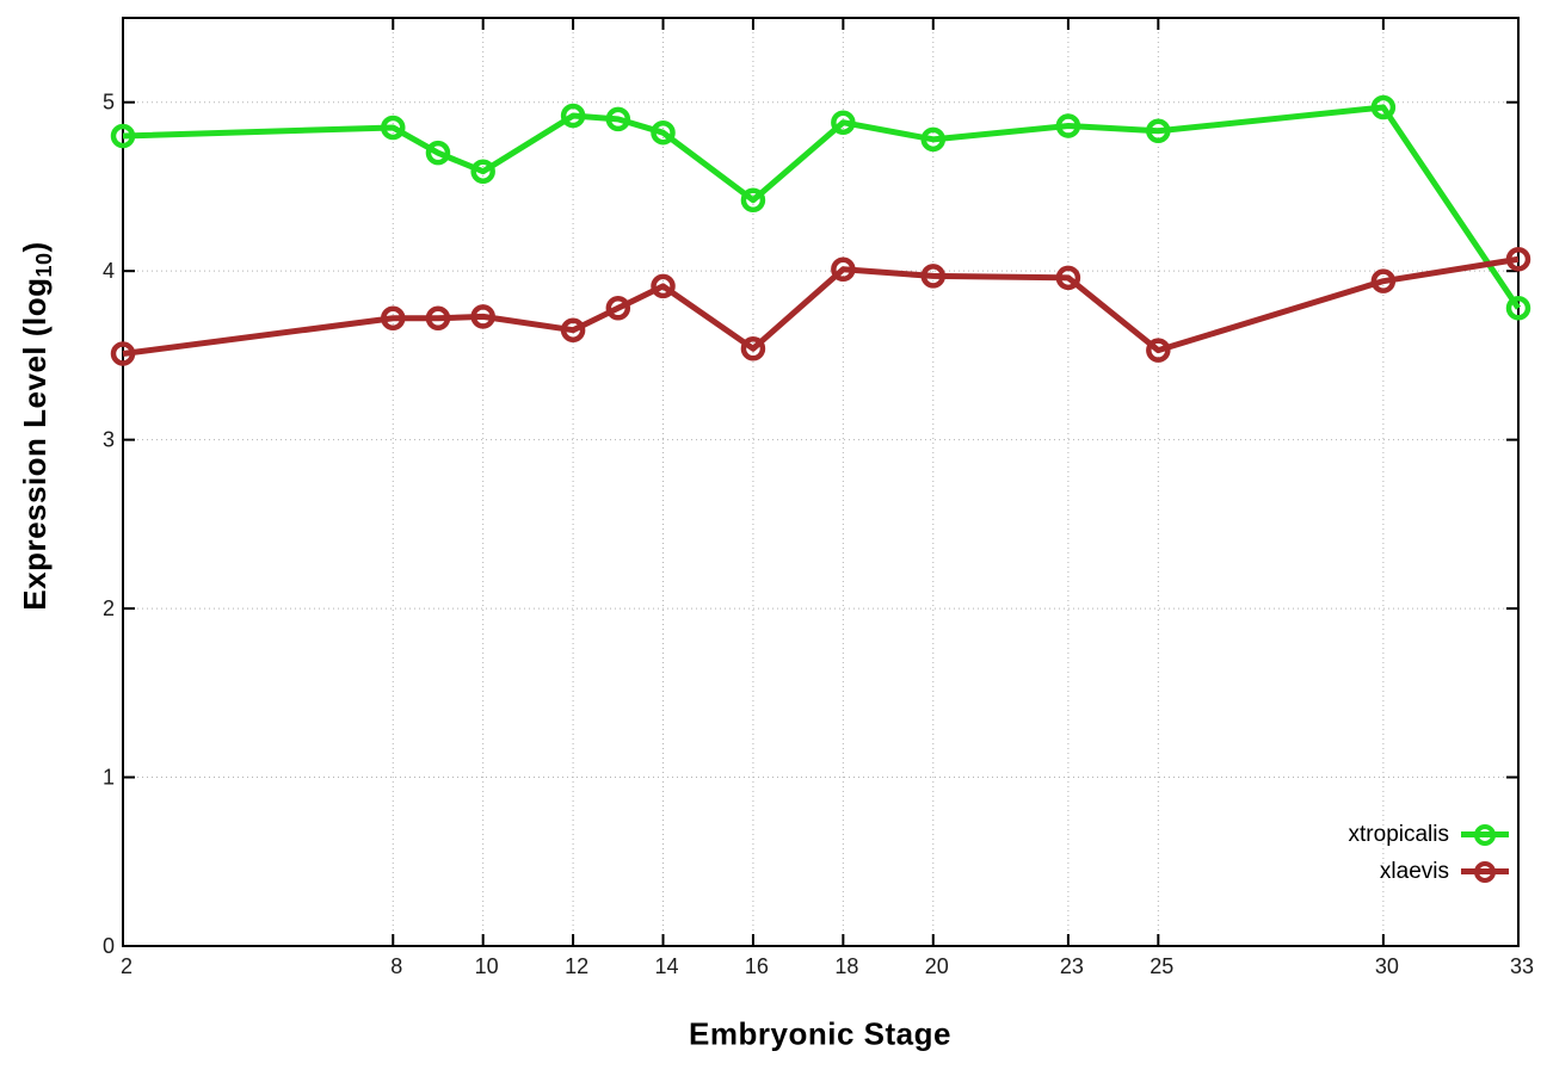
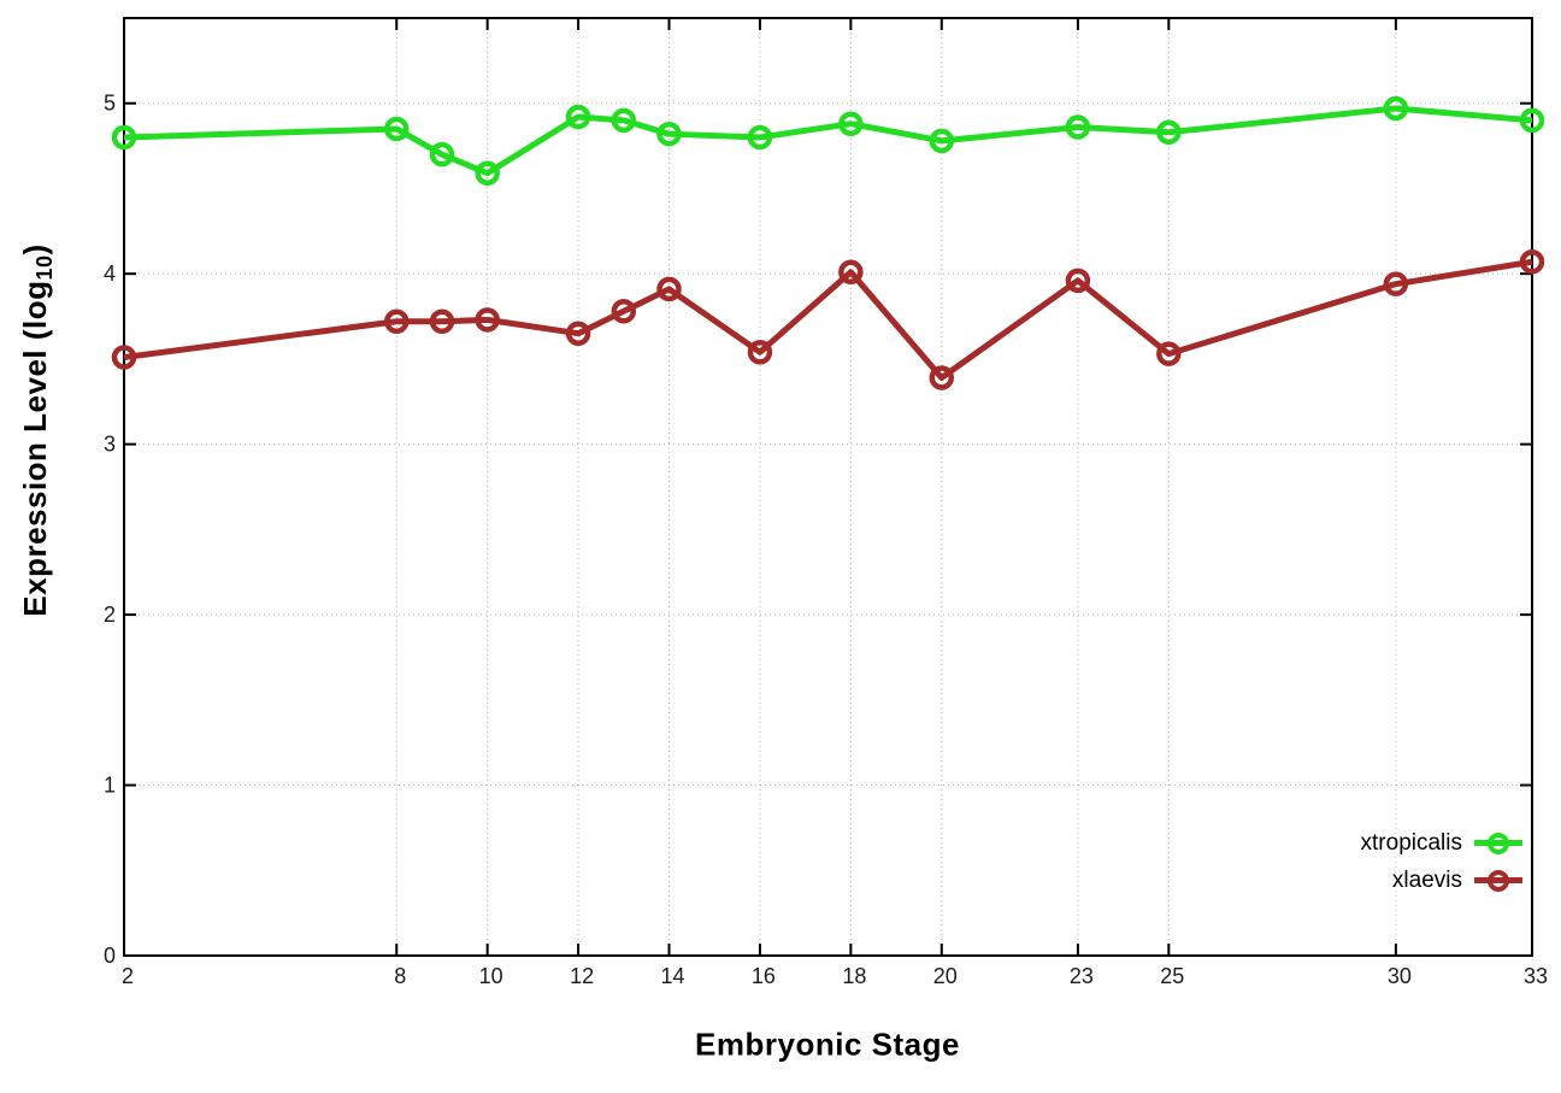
xtropicalis/16: 4.42 -> 4.80
xlaevis/20: 3.97 -> 3.39
xtropicalis/33: 3.78 -> 4.90
